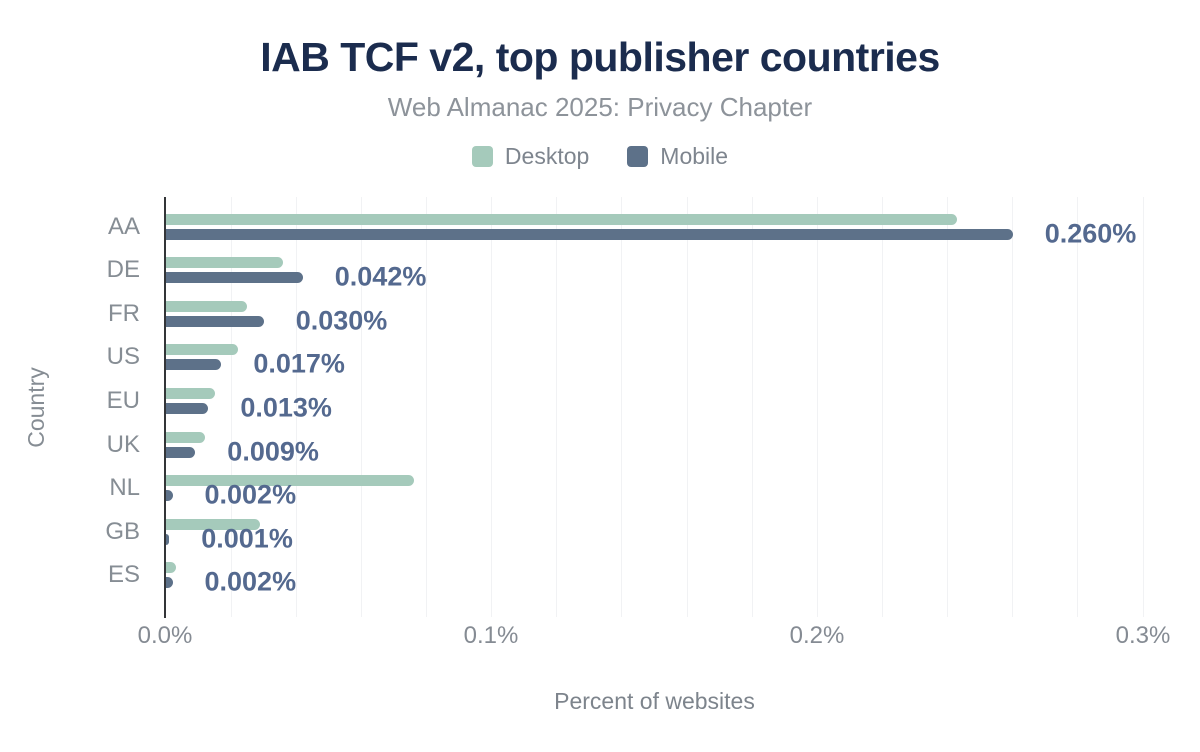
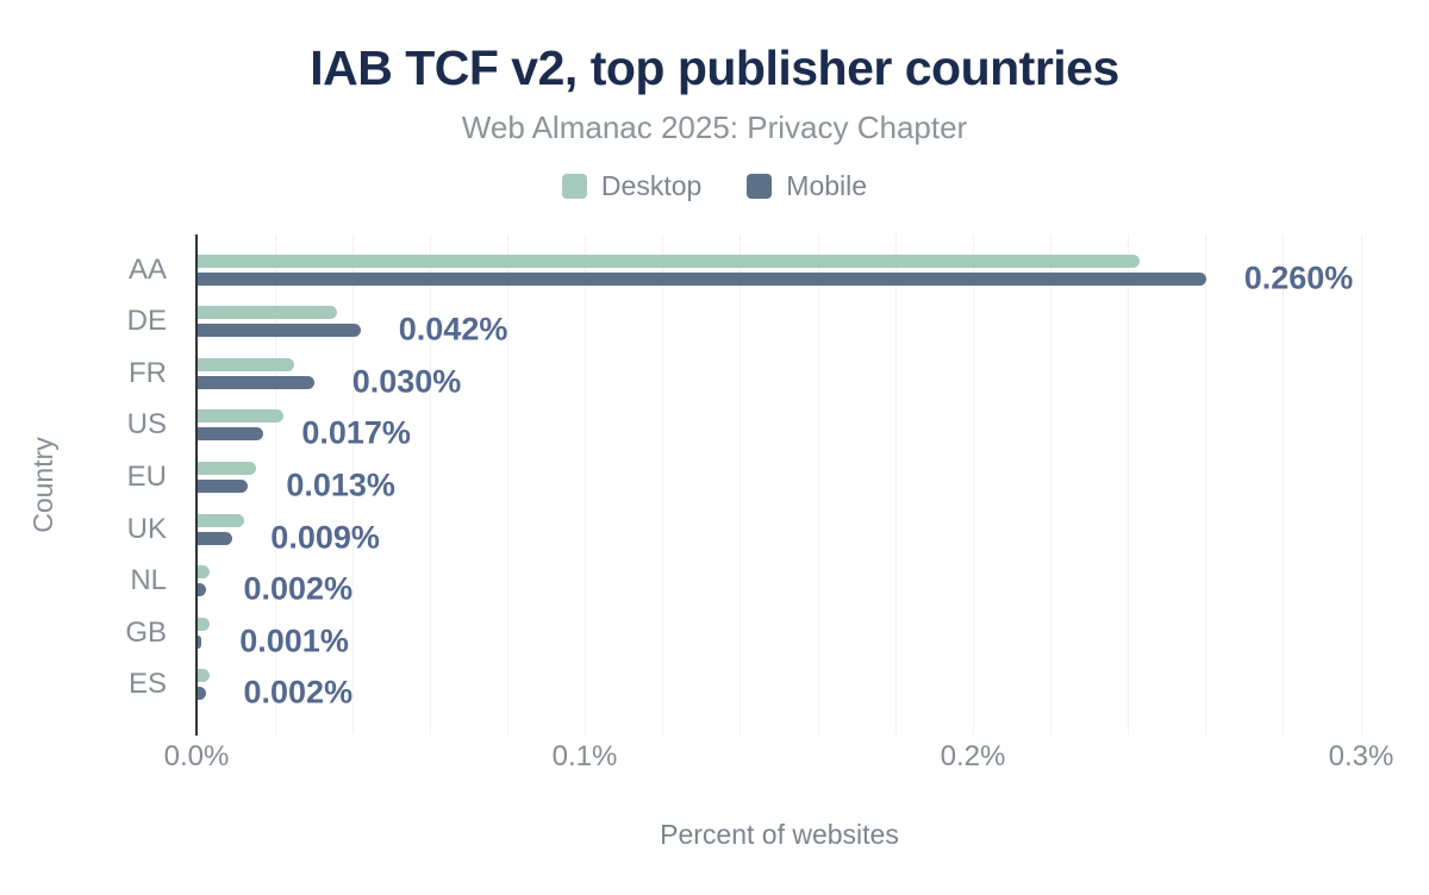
Desktop/NL: 0.076% -> 0.003%
Desktop/GB: 0.029% -> 0.003%
